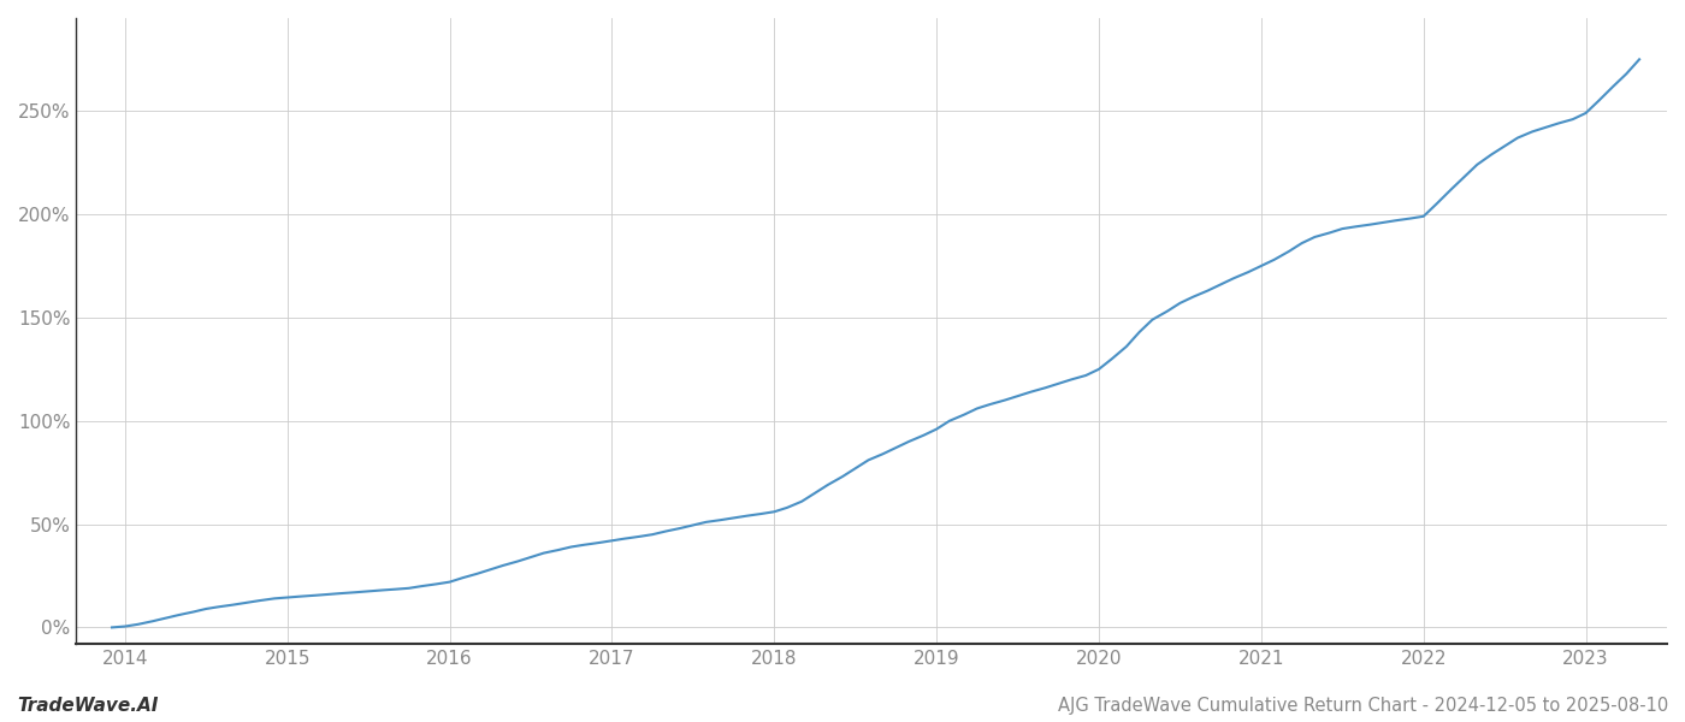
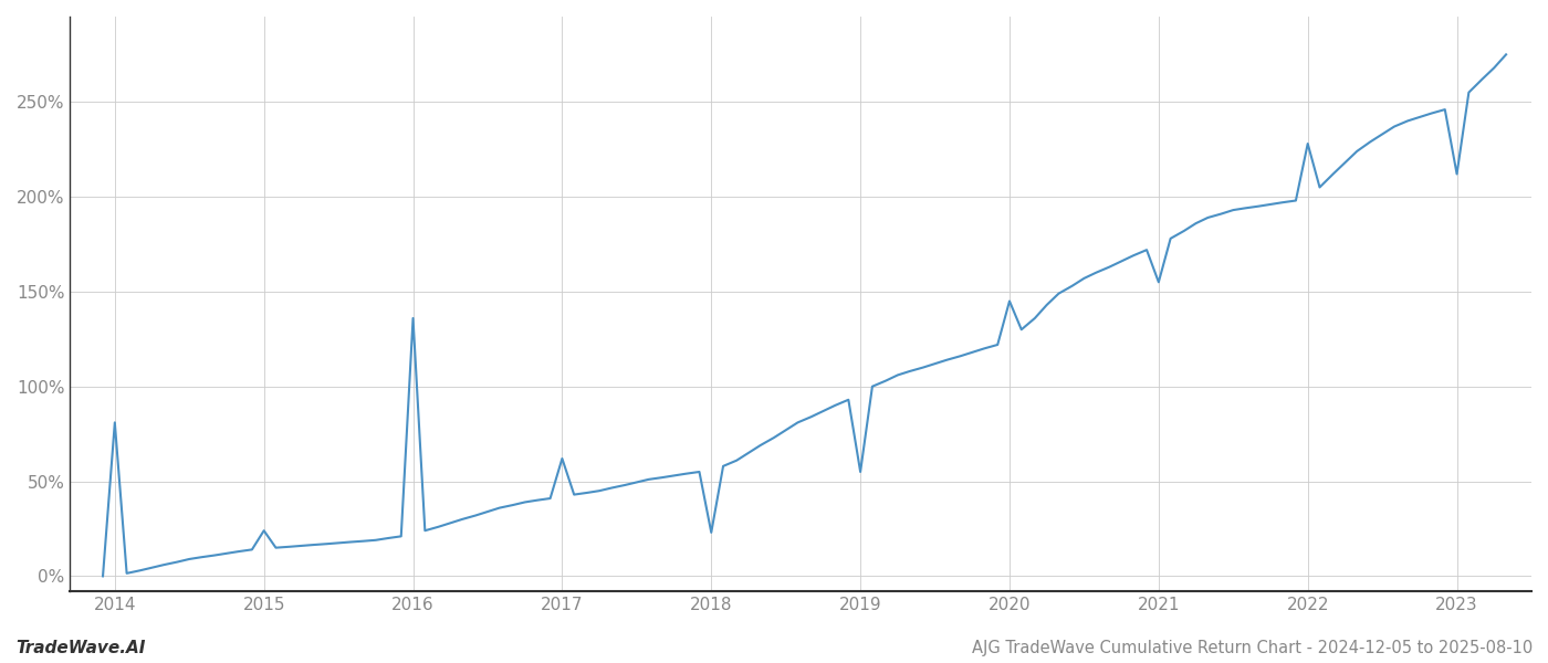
2014: 0% -> 81%
2015: 14% -> 24%
2016: 22% -> 136%
2017: 42% -> 62%
2018: 56% -> 23%
2019: 96% -> 55%
2020: 125% -> 145%
2021: 175% -> 155%
2022: 199% -> 228%
2023: 249% -> 212%
